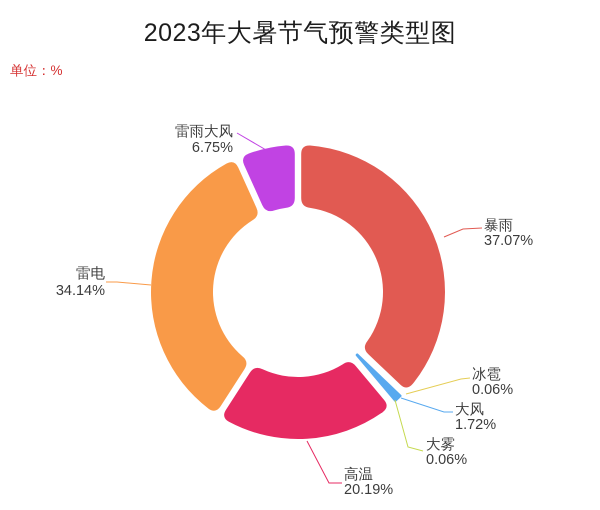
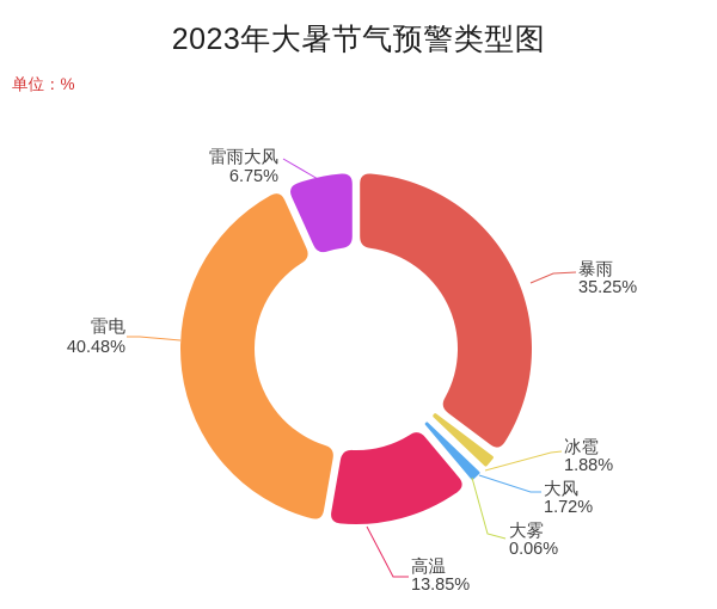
暴雨: 37.07% -> 35.25%
冰雹: 0.06% -> 1.88%
高温: 20.19% -> 13.85%
雷电: 34.14% -> 40.48%
